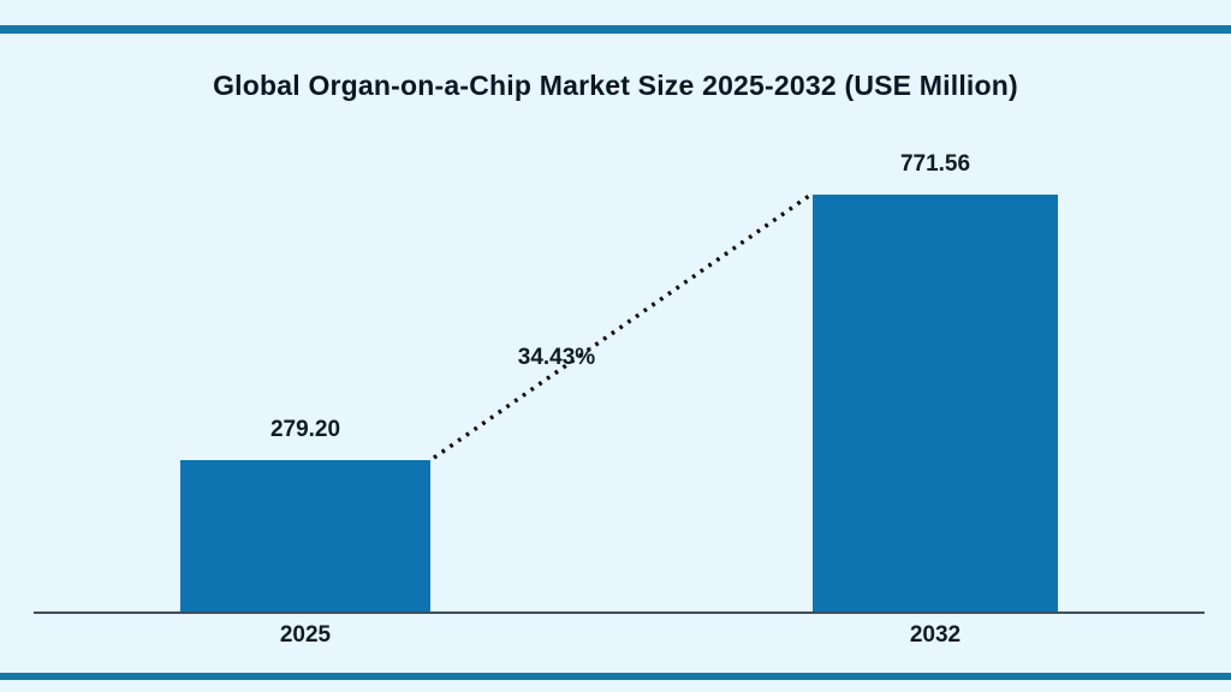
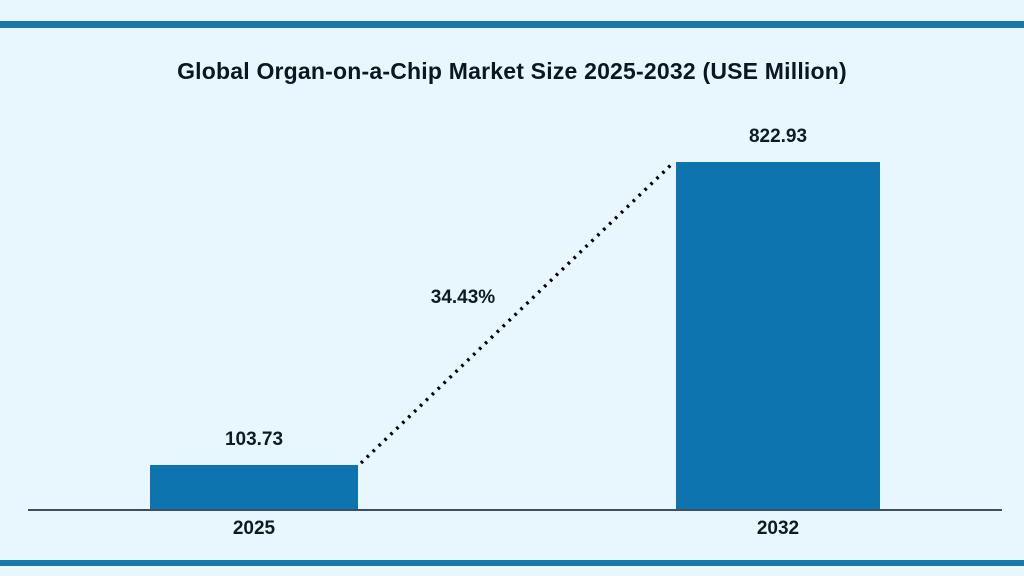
2025: 279.20 -> 103.73
2032: 771.56 -> 822.93
